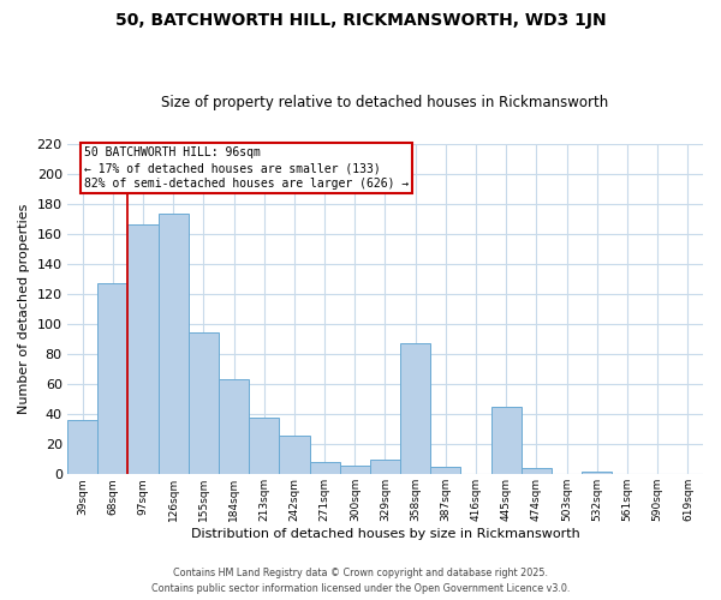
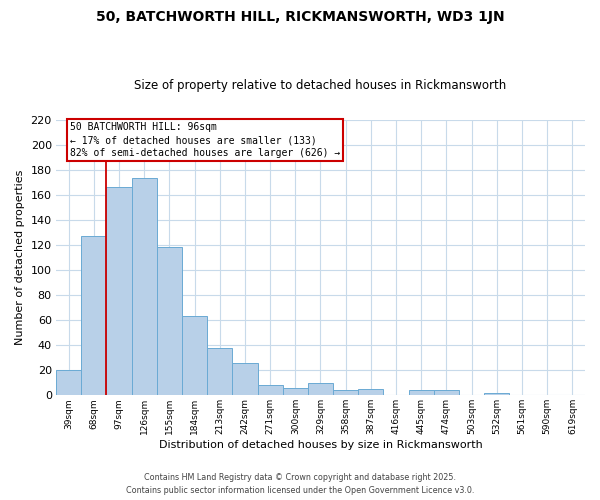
39sqm: 36 -> 20
155sqm: 94 -> 118
358sqm: 87 -> 4
445sqm: 45 -> 4
